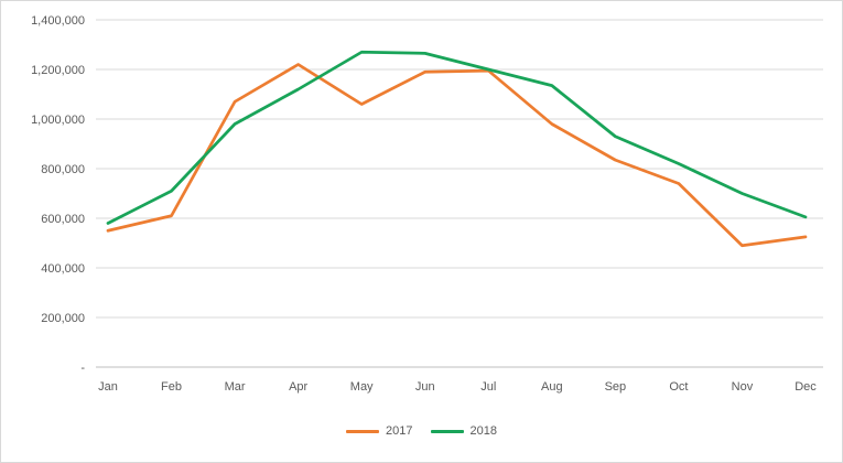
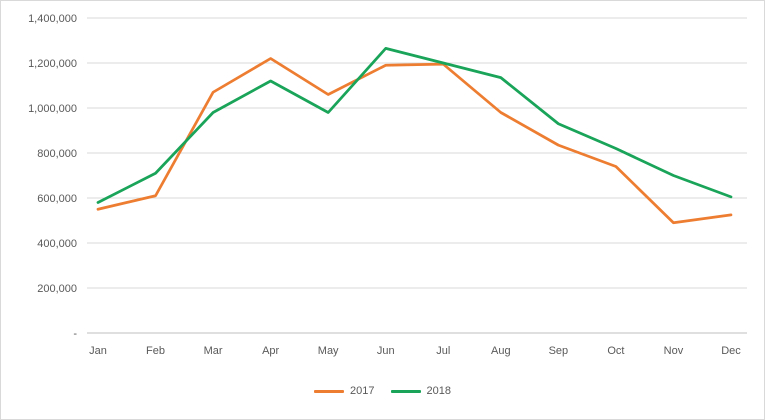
2018/May: 1270000 -> 980000
